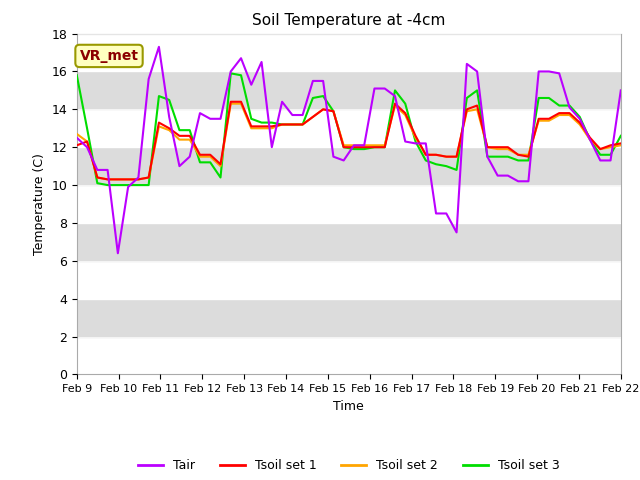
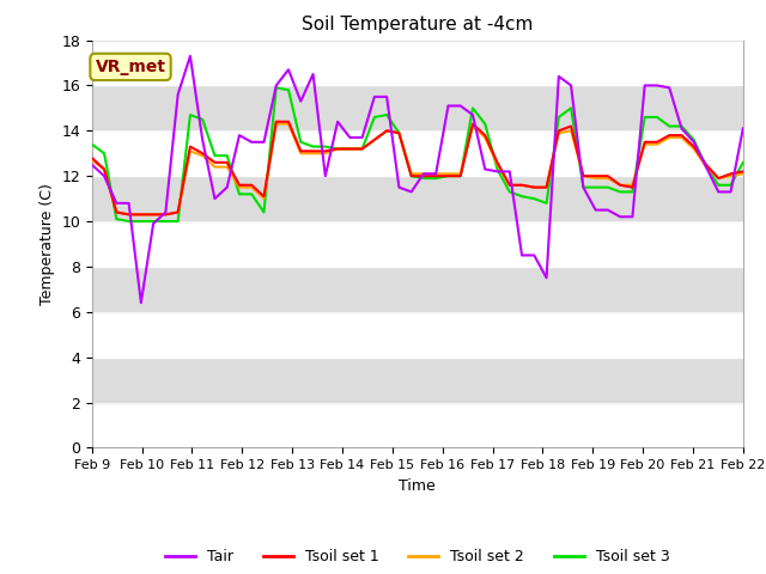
Tsoil set 1/Feb 9: 12.1 -> 12.8
Tsoil set 3/Feb 9: 15.8 -> 13.4
Tair/Feb 22: 15.0 -> 14.1
